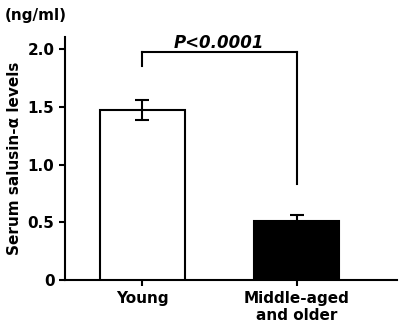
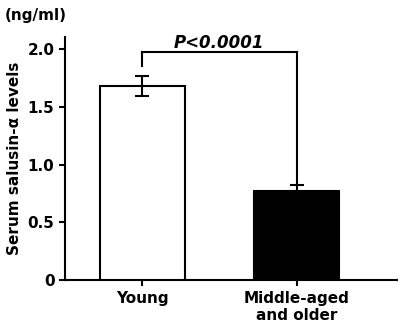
Young: 1.47 -> 1.68
Middle-aged and older: 0.51 -> 0.77
